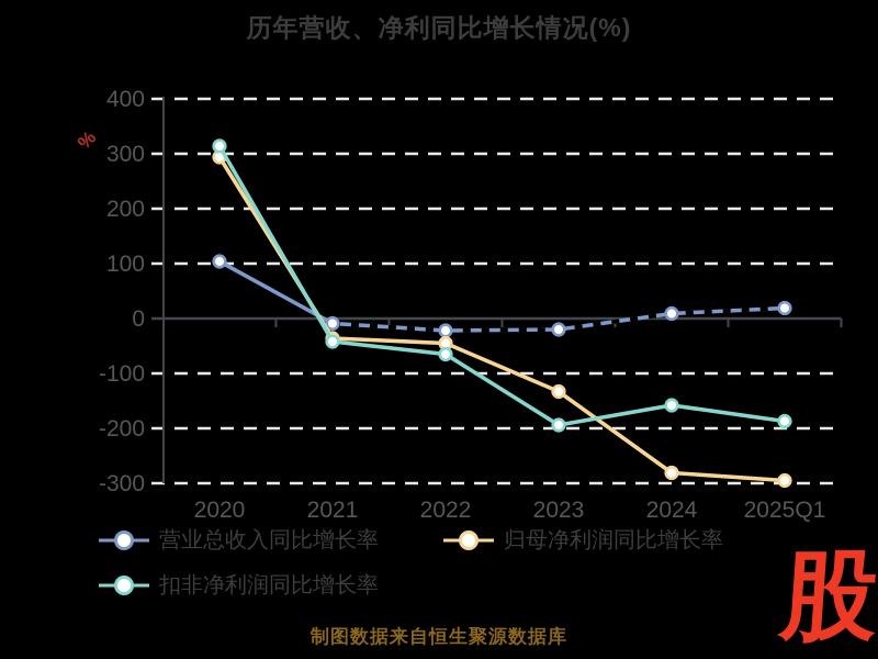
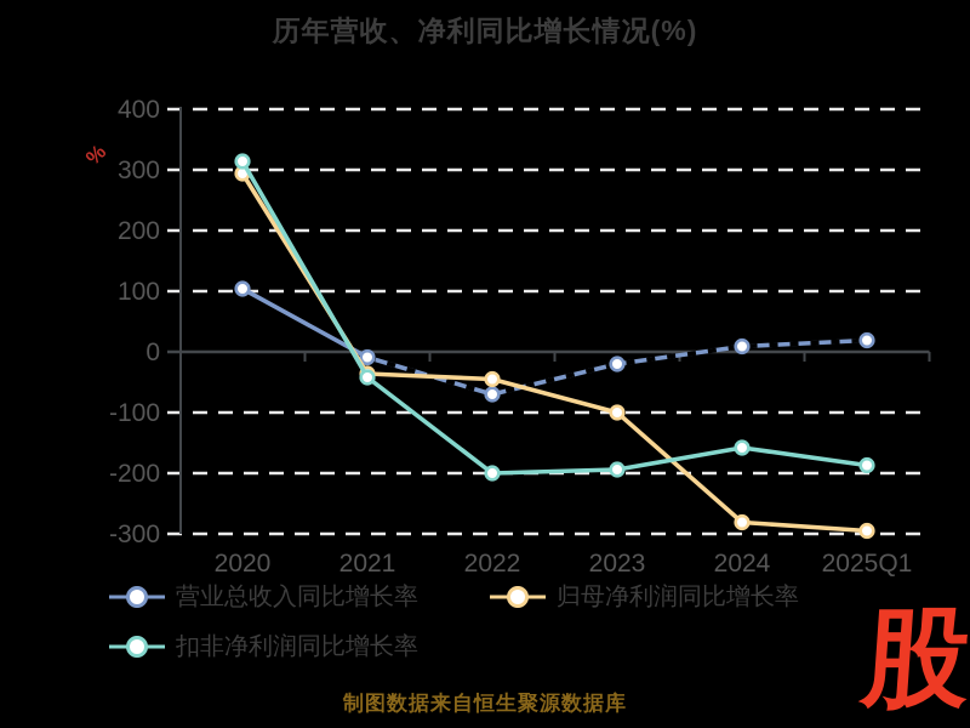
营业总收入同比增长率/2022: -20 -> -70
扣非净利润同比增长率/2022: -60 -> -200
归母净利润同比增长率/2023: -130 -> -100
